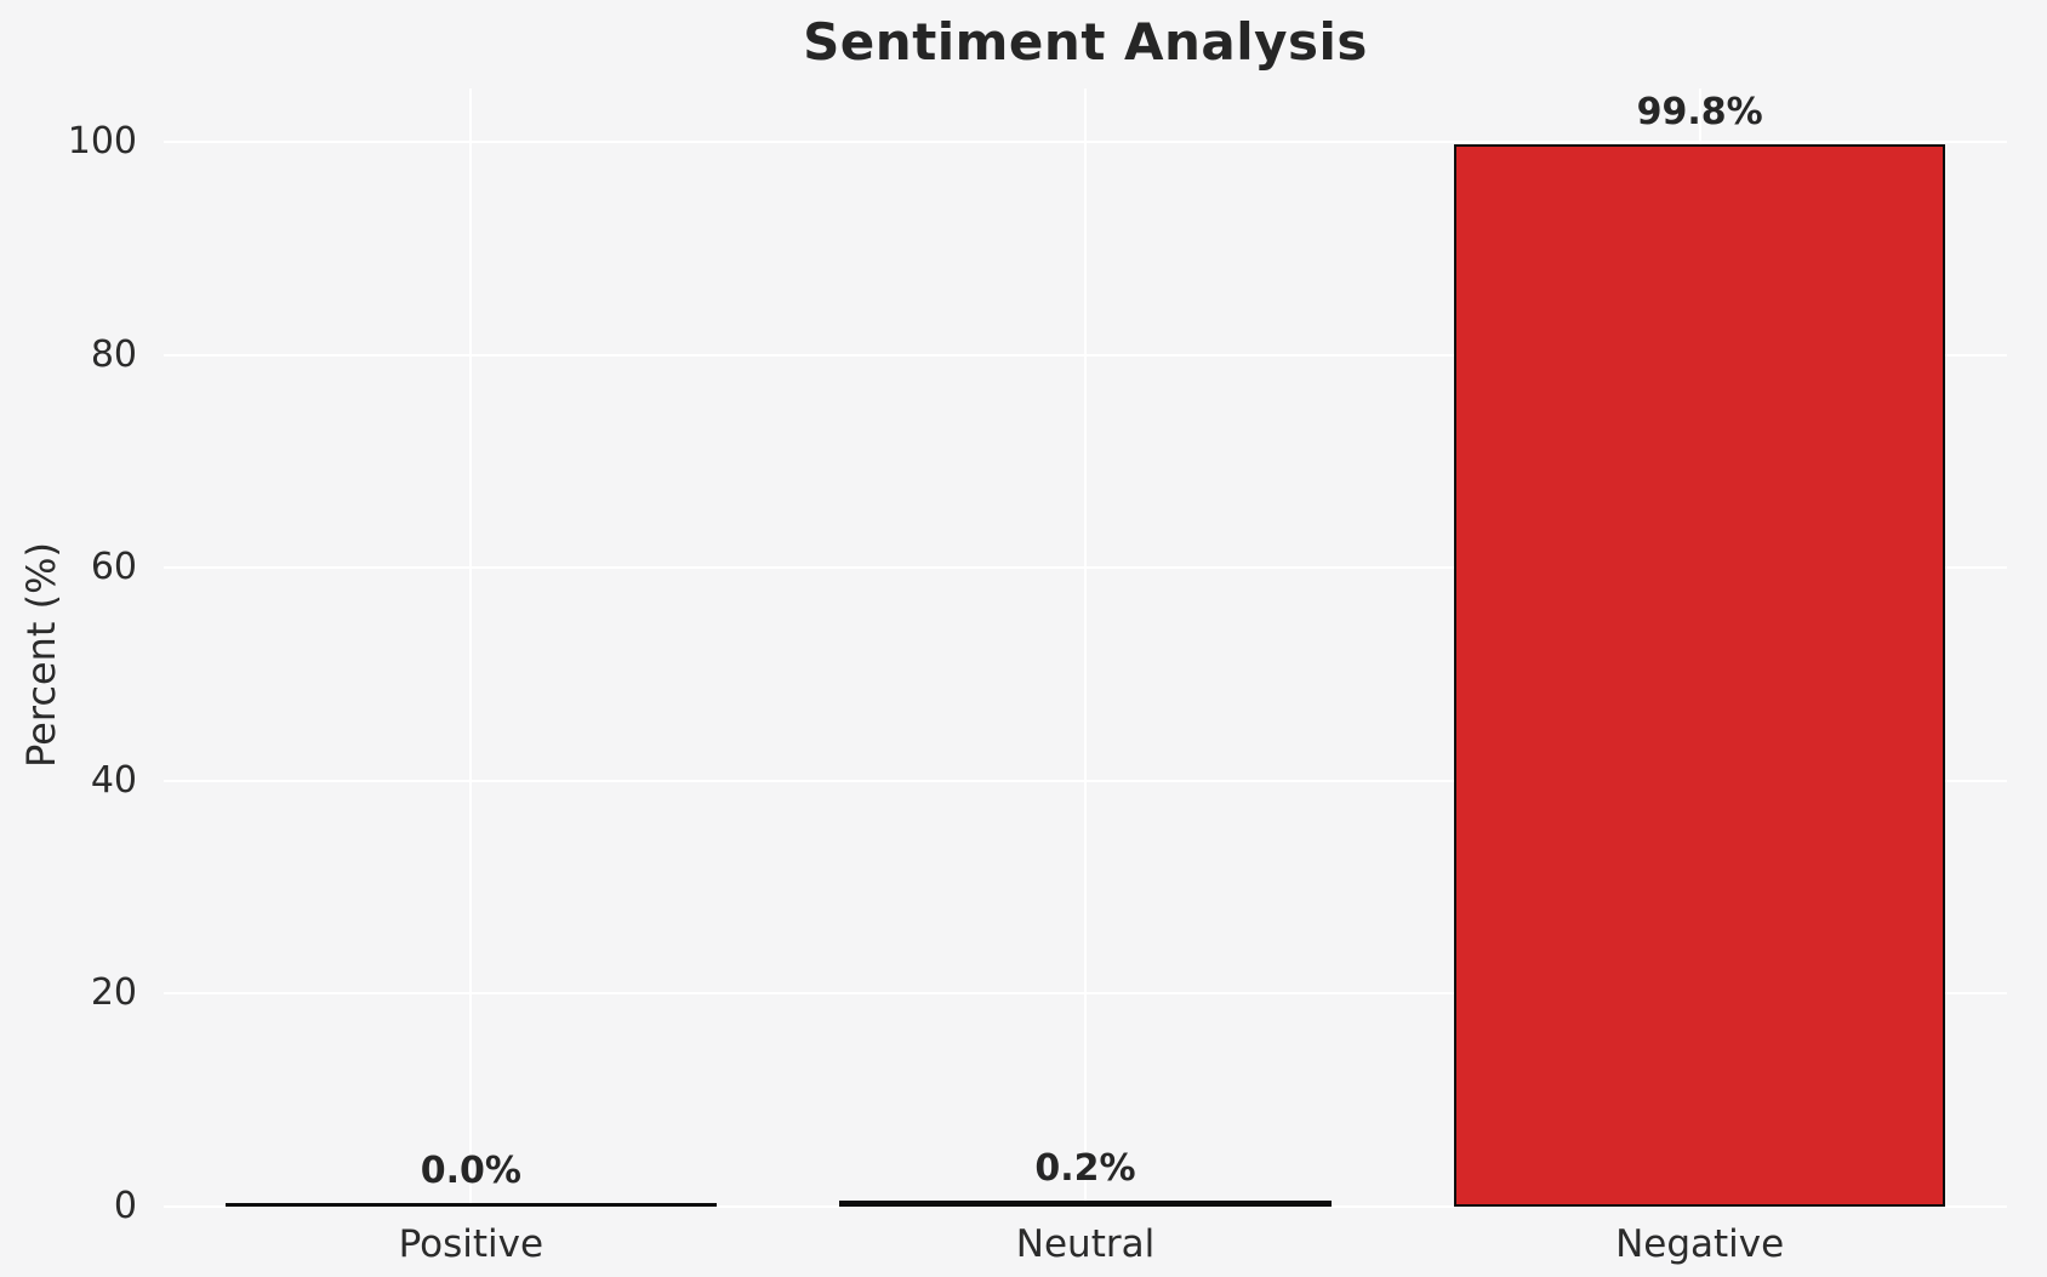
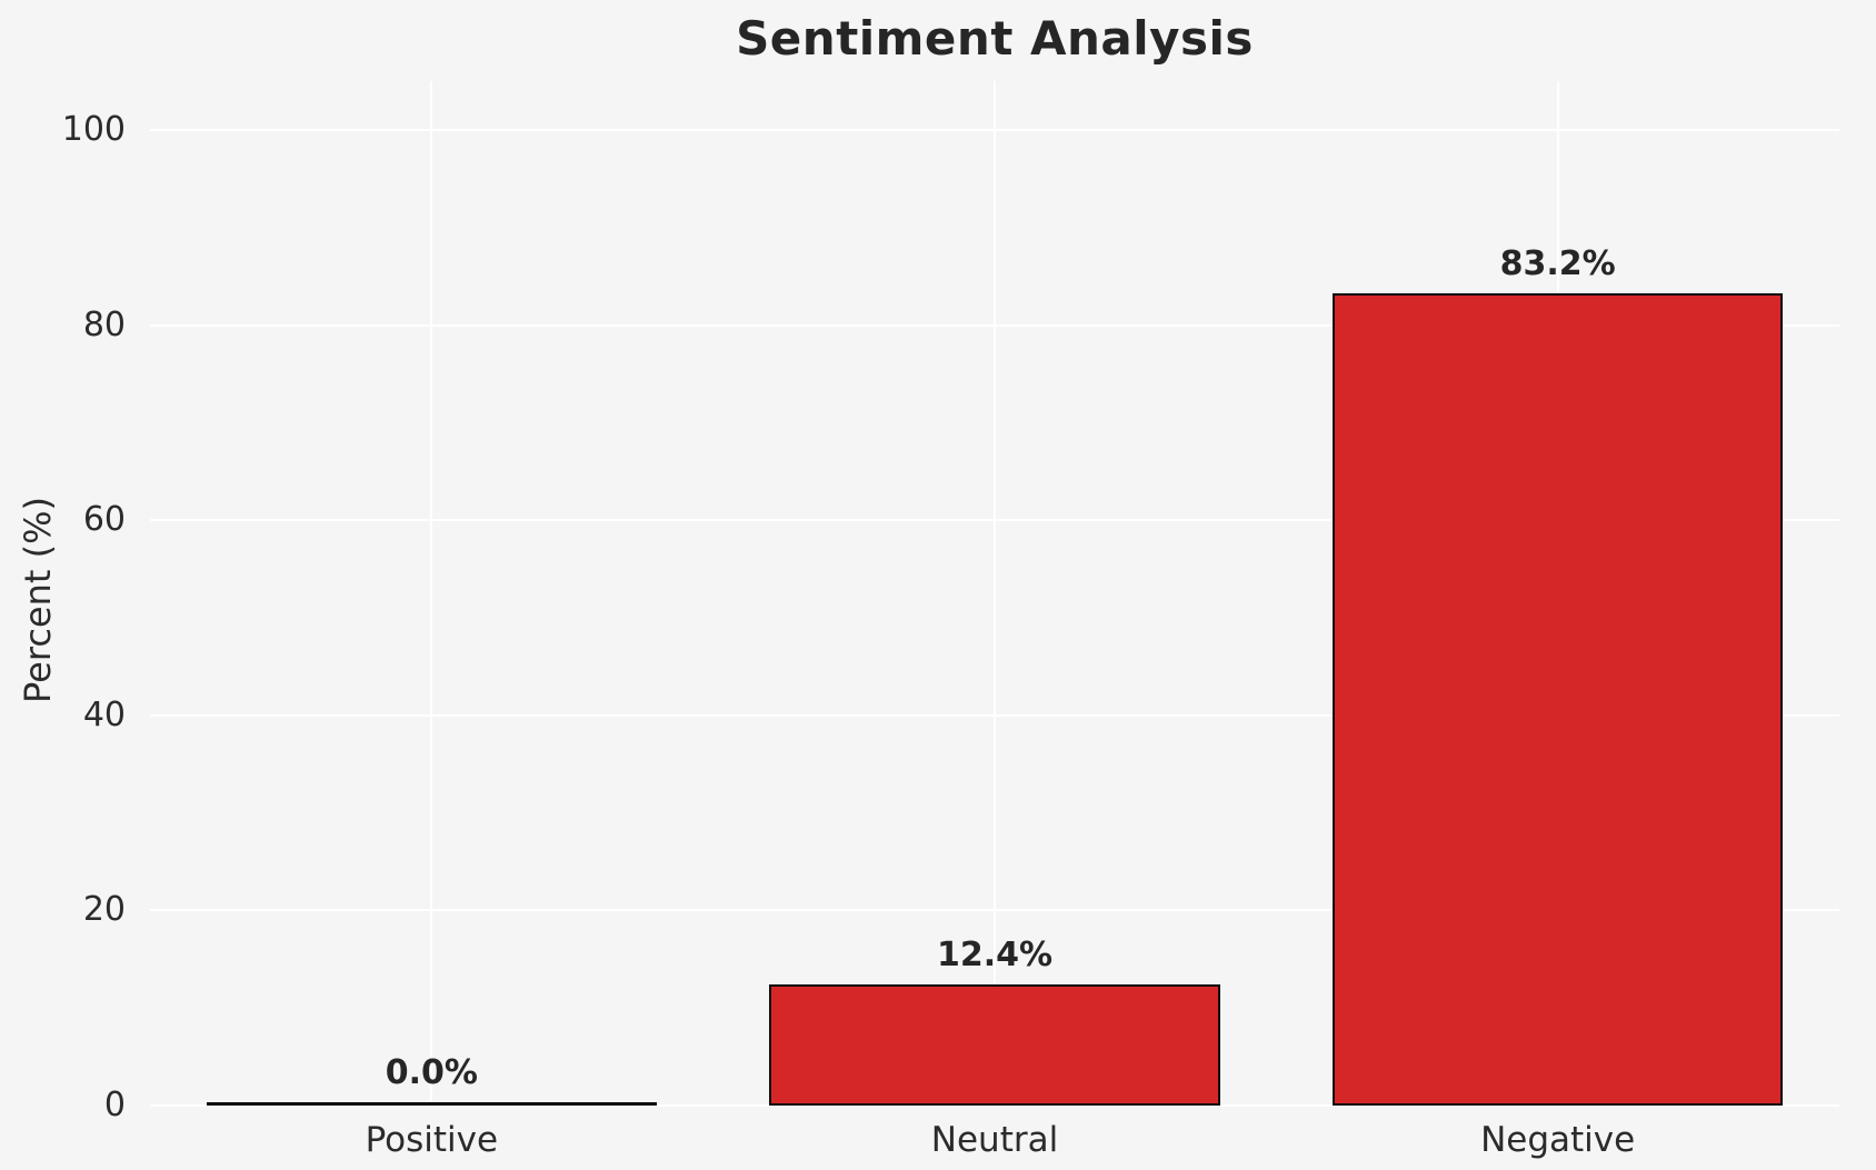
Neutral: 0.2% -> 12.4%
Negative: 99.8% -> 83.2%
